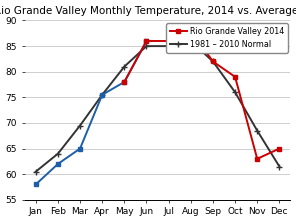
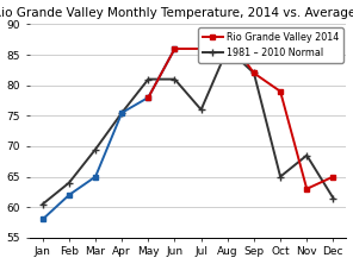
1981 – 2010 Normal/Jun: 85.0 -> 81.0
1981 – 2010 Normal/Jul: 85.0 -> 76.0
1981 – 2010 Normal/Oct: 76.0 -> 65.0
